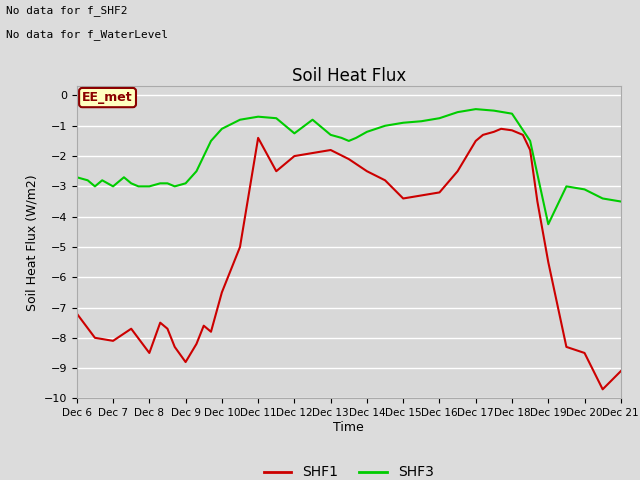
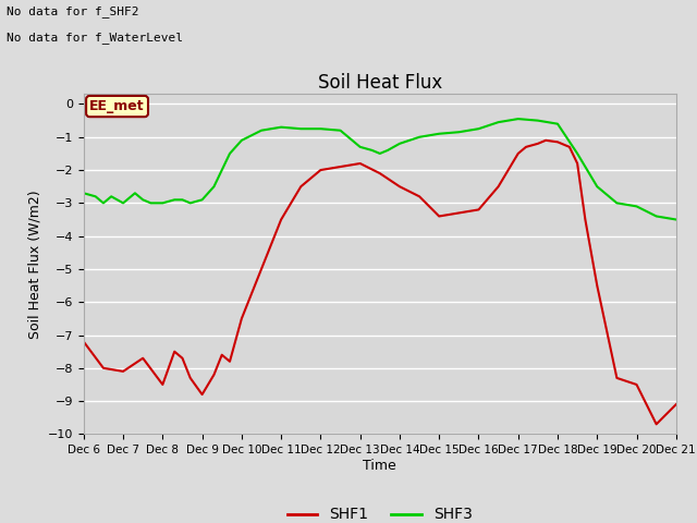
SHF1/Dec 11: -1.40 -> -3.50
SHF3/Dec 12: -1.25 -> -0.75
SHF3/Dec 19: -4.25 -> -2.50
